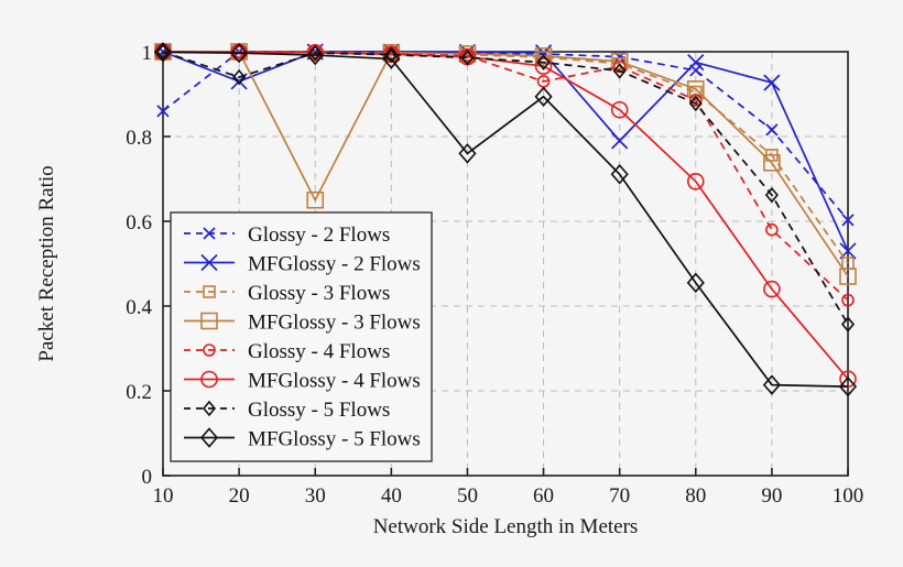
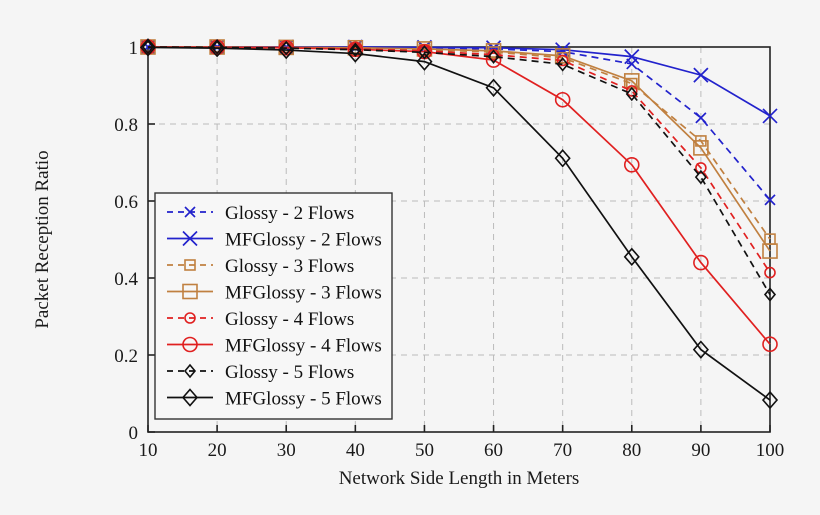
Glossy - 2 Flows/10: 0.86 -> 1.00
MFGlossy - 2 Flows/20: 0.93 -> 1.00
Glossy - 5 Flows/20: 0.94 -> 1.00
MFGlossy - 3 Flows/30: 0.65 -> 1.00
MFGlossy - 5 Flows/50: 0.76 -> 0.96
Glossy - 4 Flows/60: 0.93 -> 0.98
MFGlossy - 2 Flows/70: 0.79 -> 0.99
Glossy - 4 Flows/90: 0.58 -> 0.69
MFGlossy - 2 Flows/100: 0.53 -> 0.82
MFGlossy - 5 Flows/100: 0.21 -> 0.08
